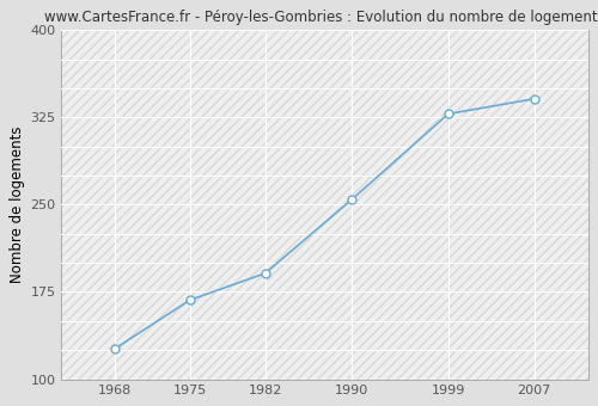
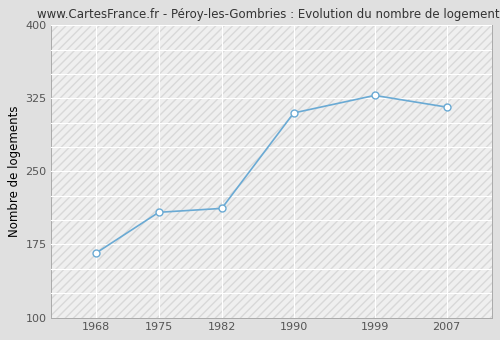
1968: 126 -> 166
1975: 168 -> 208
1982: 191 -> 212
1990: 254 -> 310
2007: 341 -> 316
